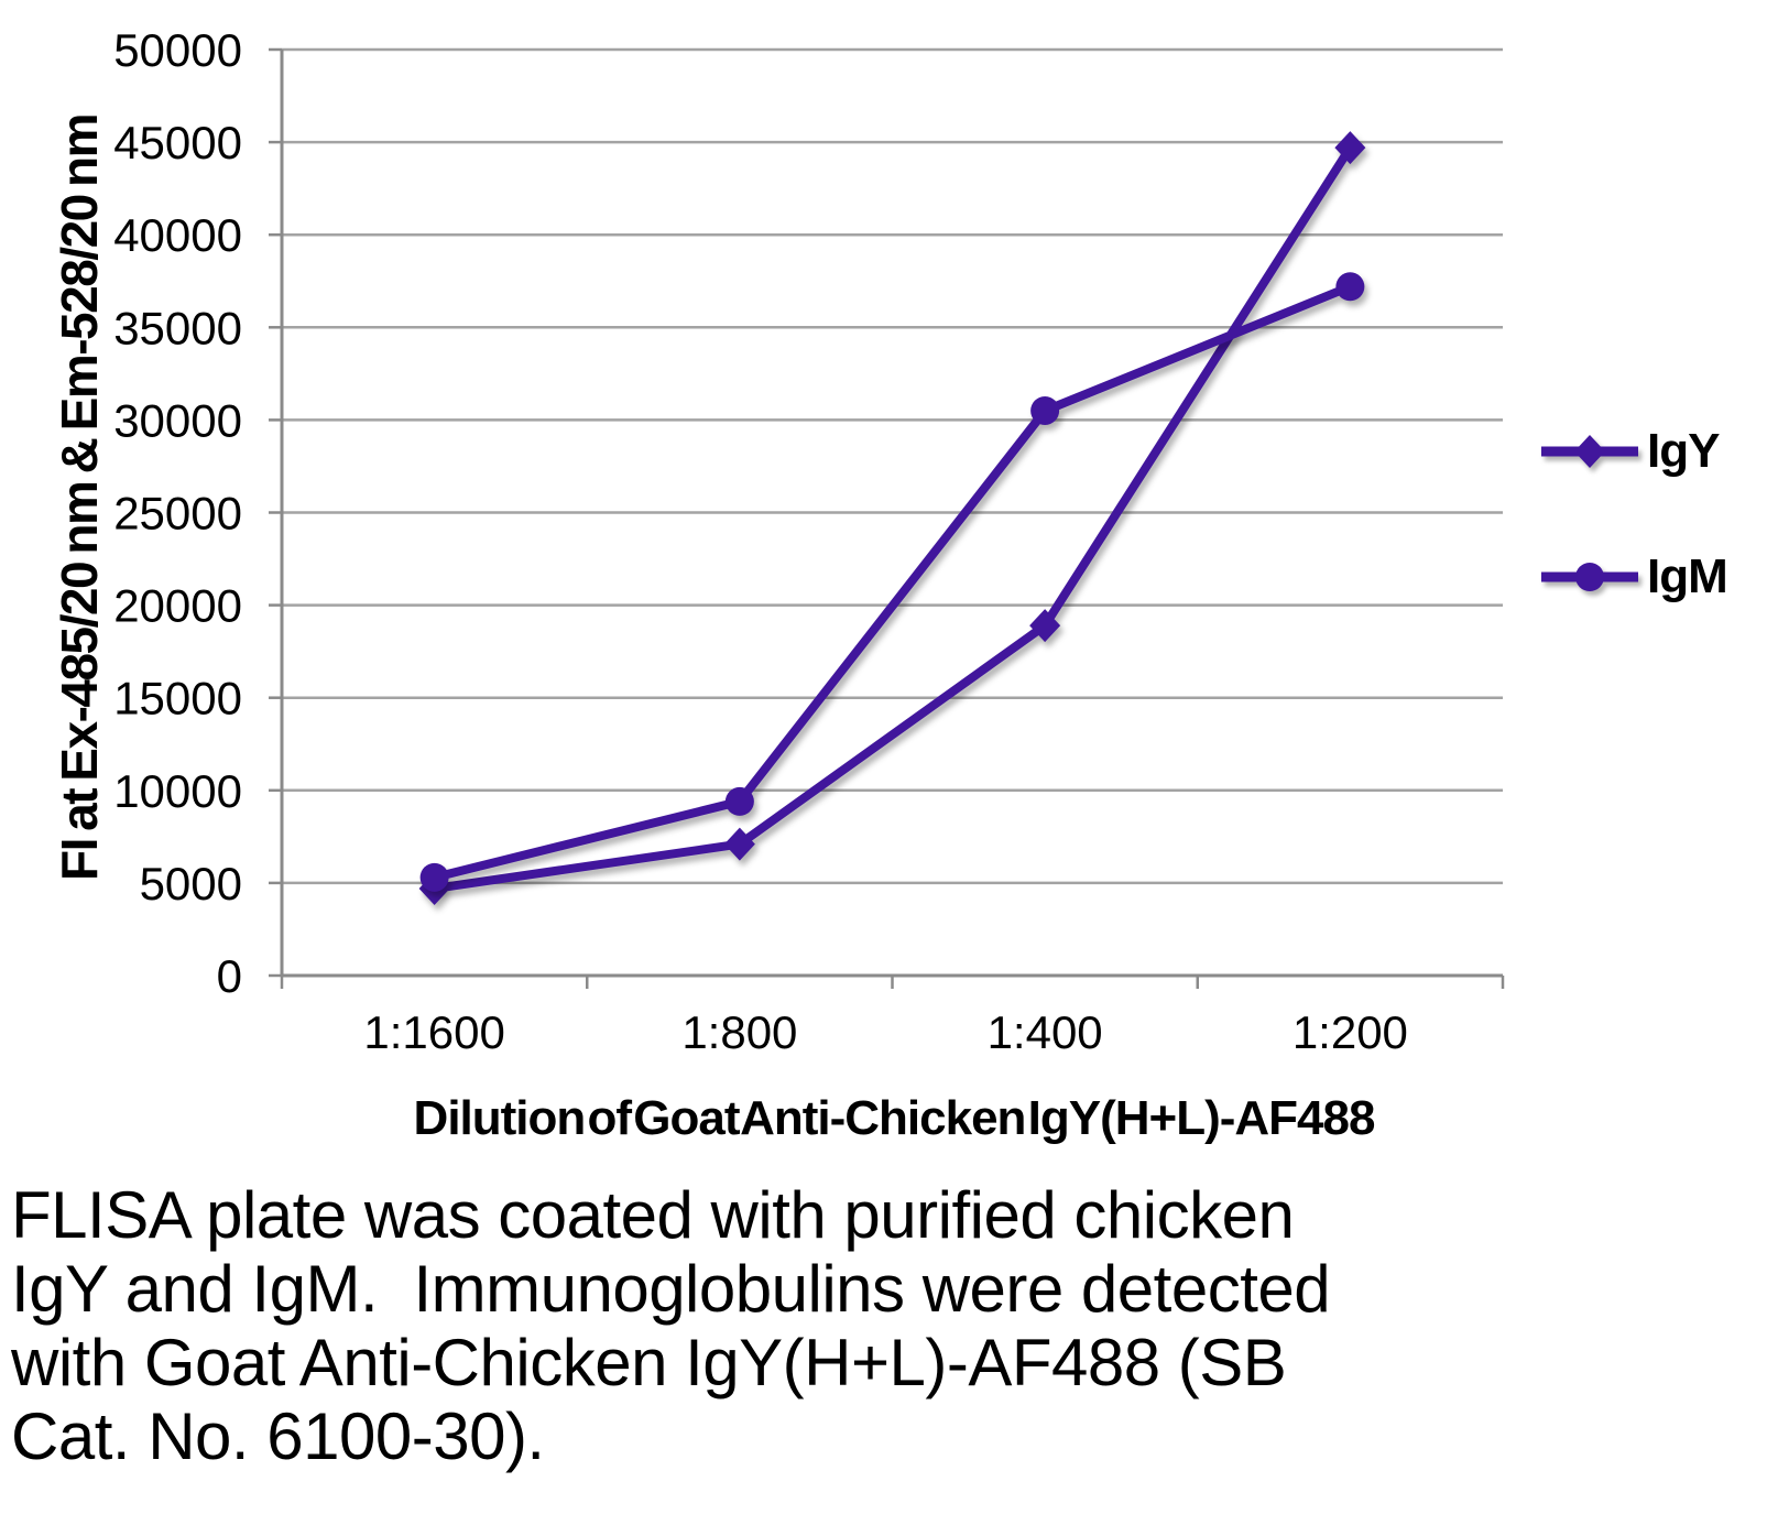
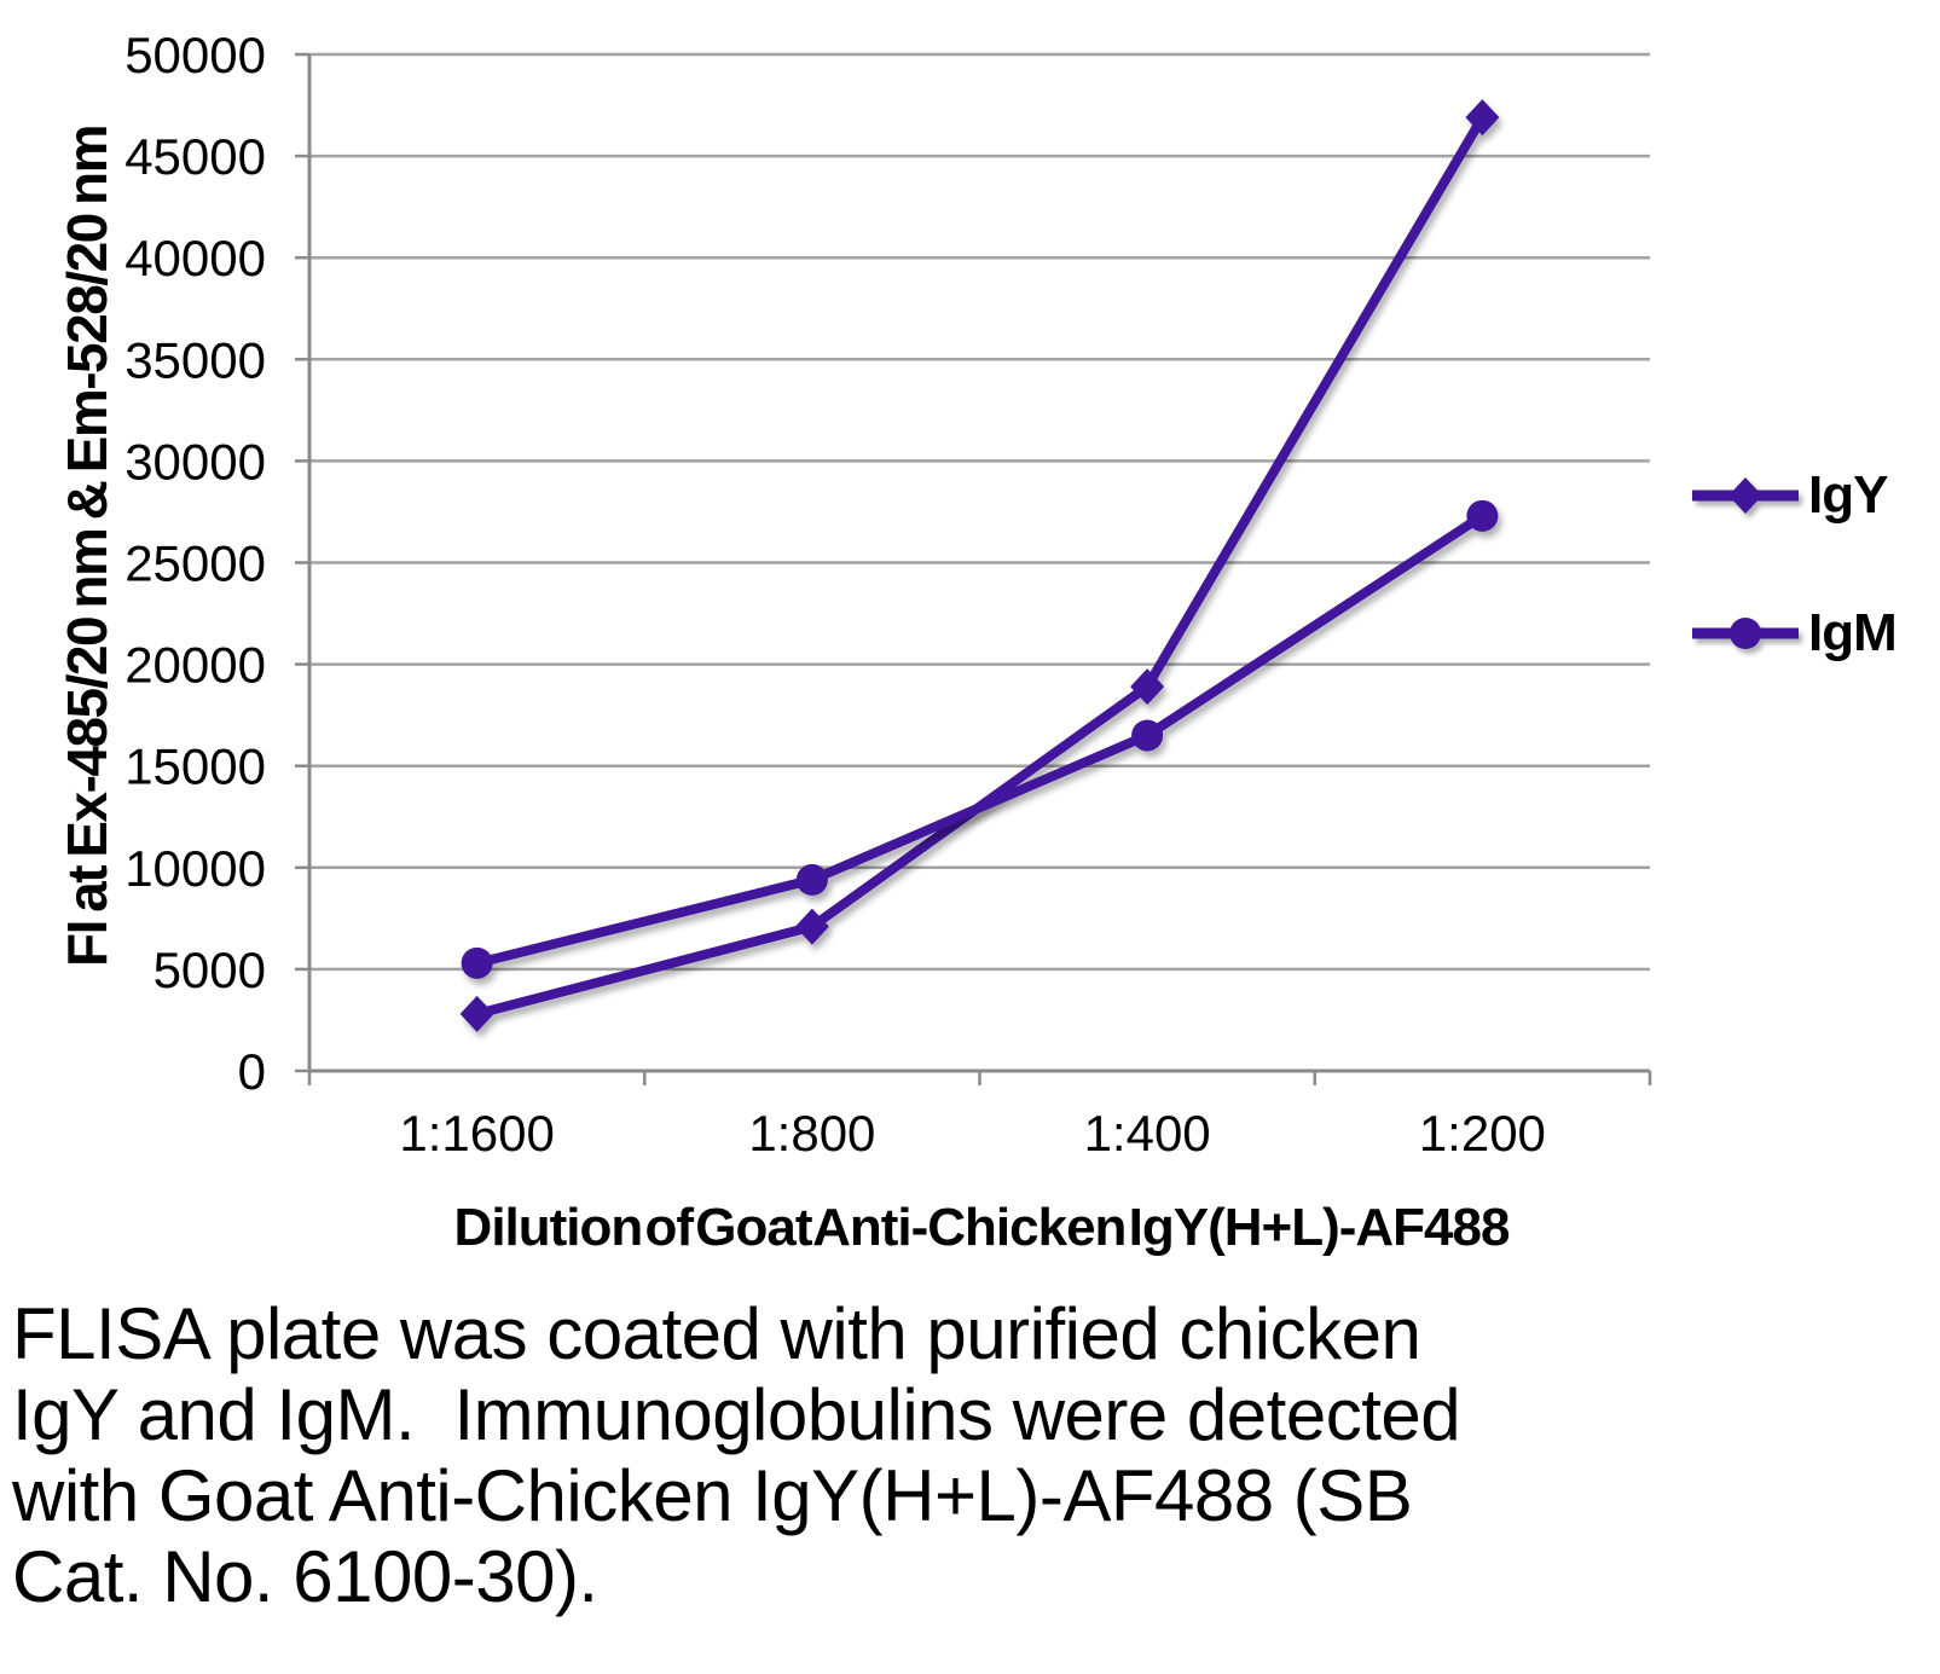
IgY/1:1600: 4700 -> 2800
IgM/1:400: 30500 -> 16500
IgY/1:200: 44700 -> 46900
IgM/1:200: 37200 -> 27300
